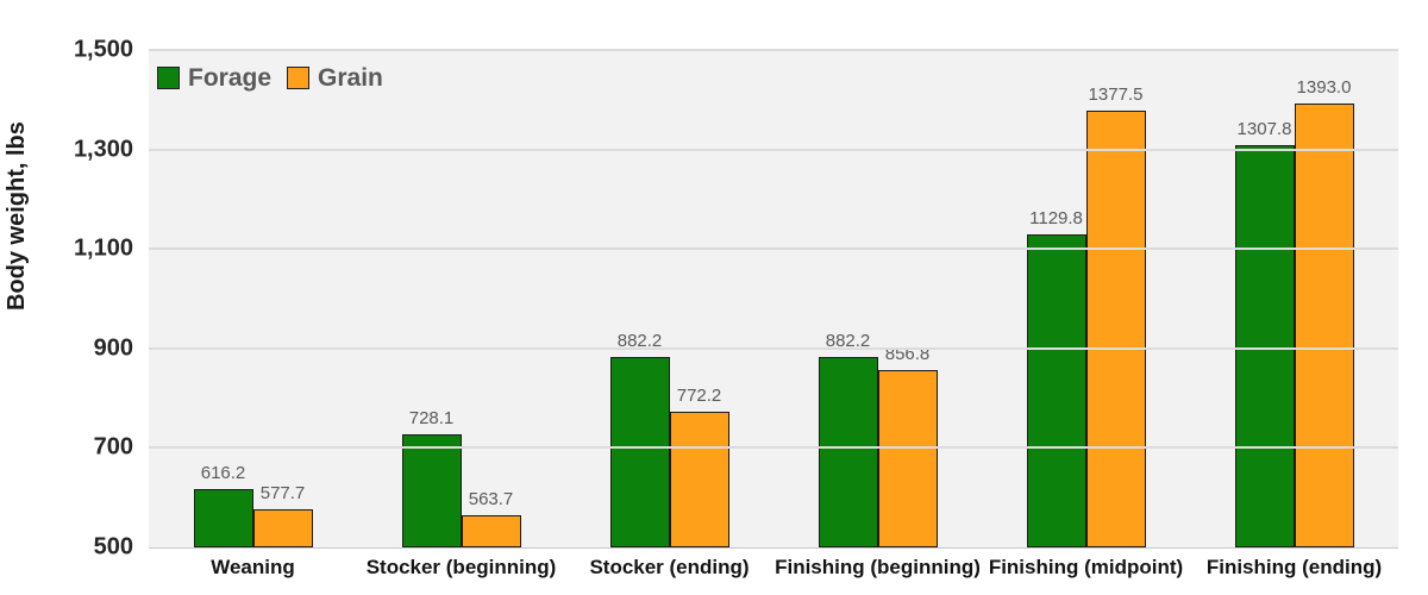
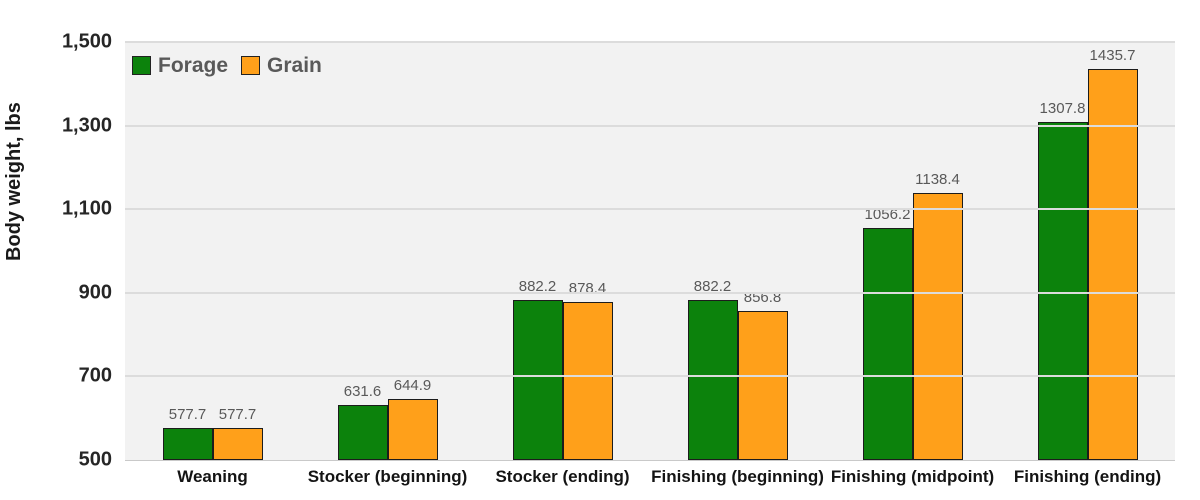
Forage/Weaning: 616.2 -> 577.7
Forage/Stocker (beginning): 728.1 -> 631.6
Grain/Stocker (beginning): 563.7 -> 644.9
Grain/Stocker (ending): 772.2 -> 878.4
Forage/Finishing (midpoint): 1129.8 -> 1056.2
Grain/Finishing (midpoint): 1377.5 -> 1138.4
Grain/Finishing (ending): 1393.0 -> 1435.7
